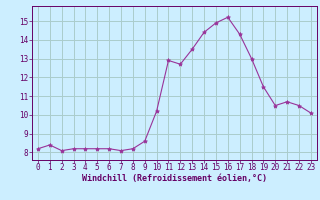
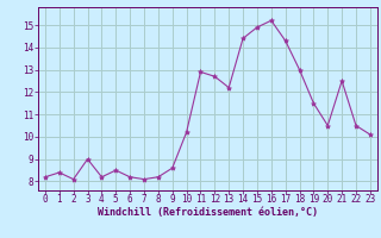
3: 8.2 -> 9.0
5: 8.2 -> 8.5
13: 13.5 -> 12.2
21: 10.7 -> 12.5
